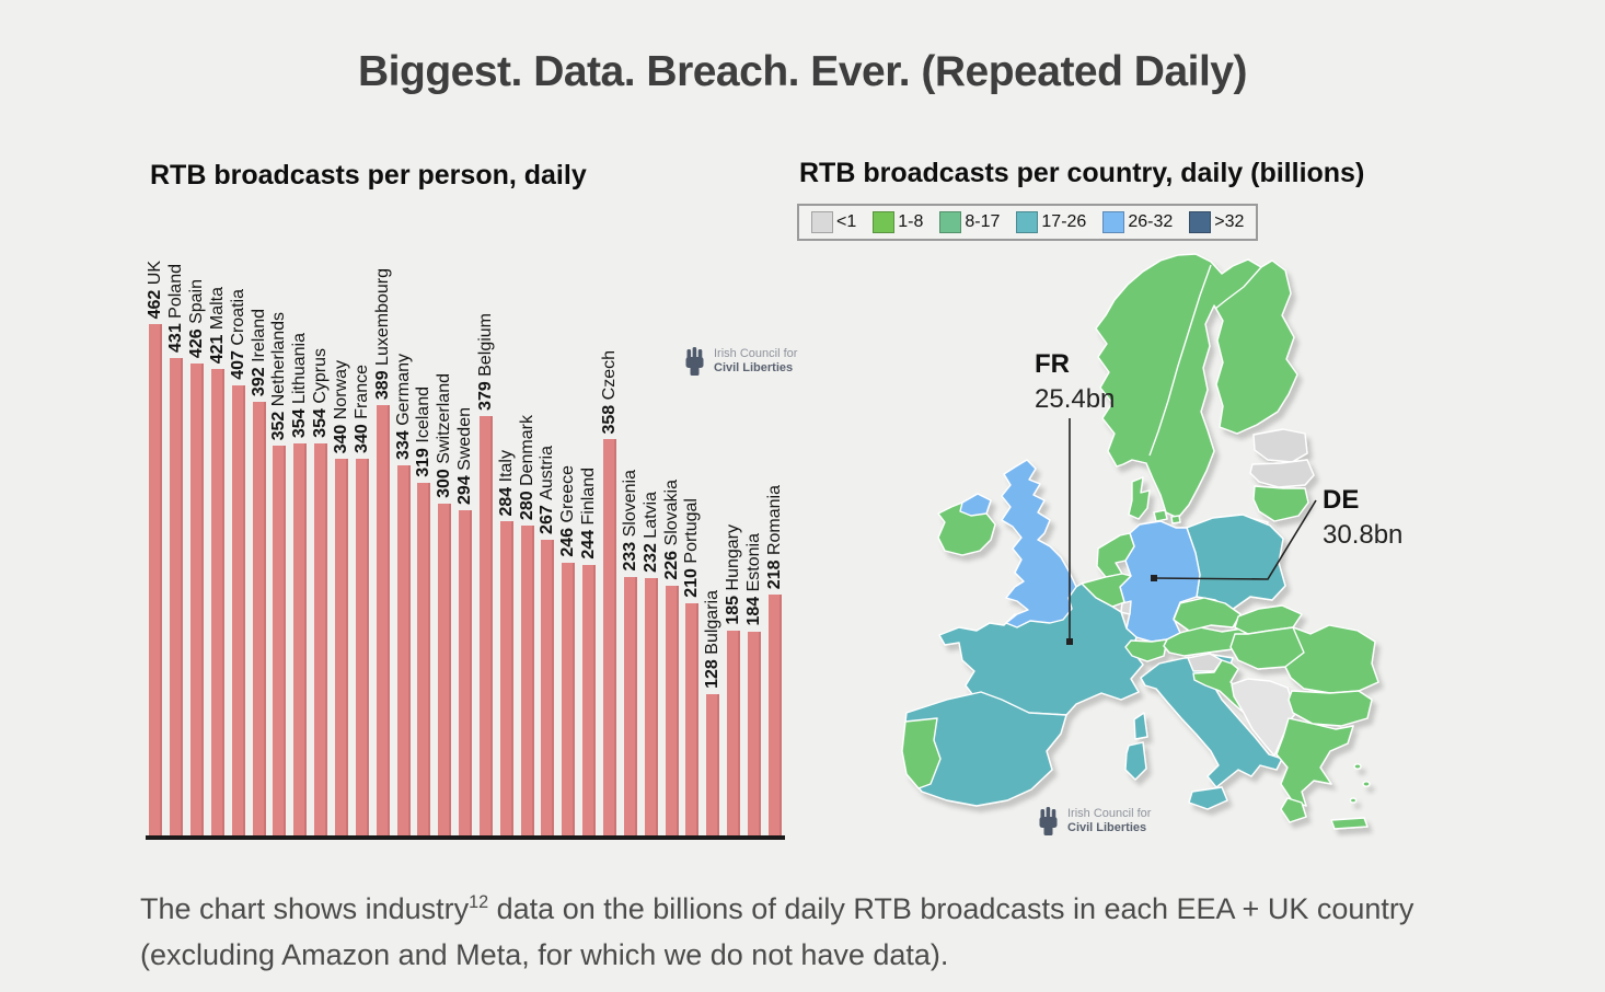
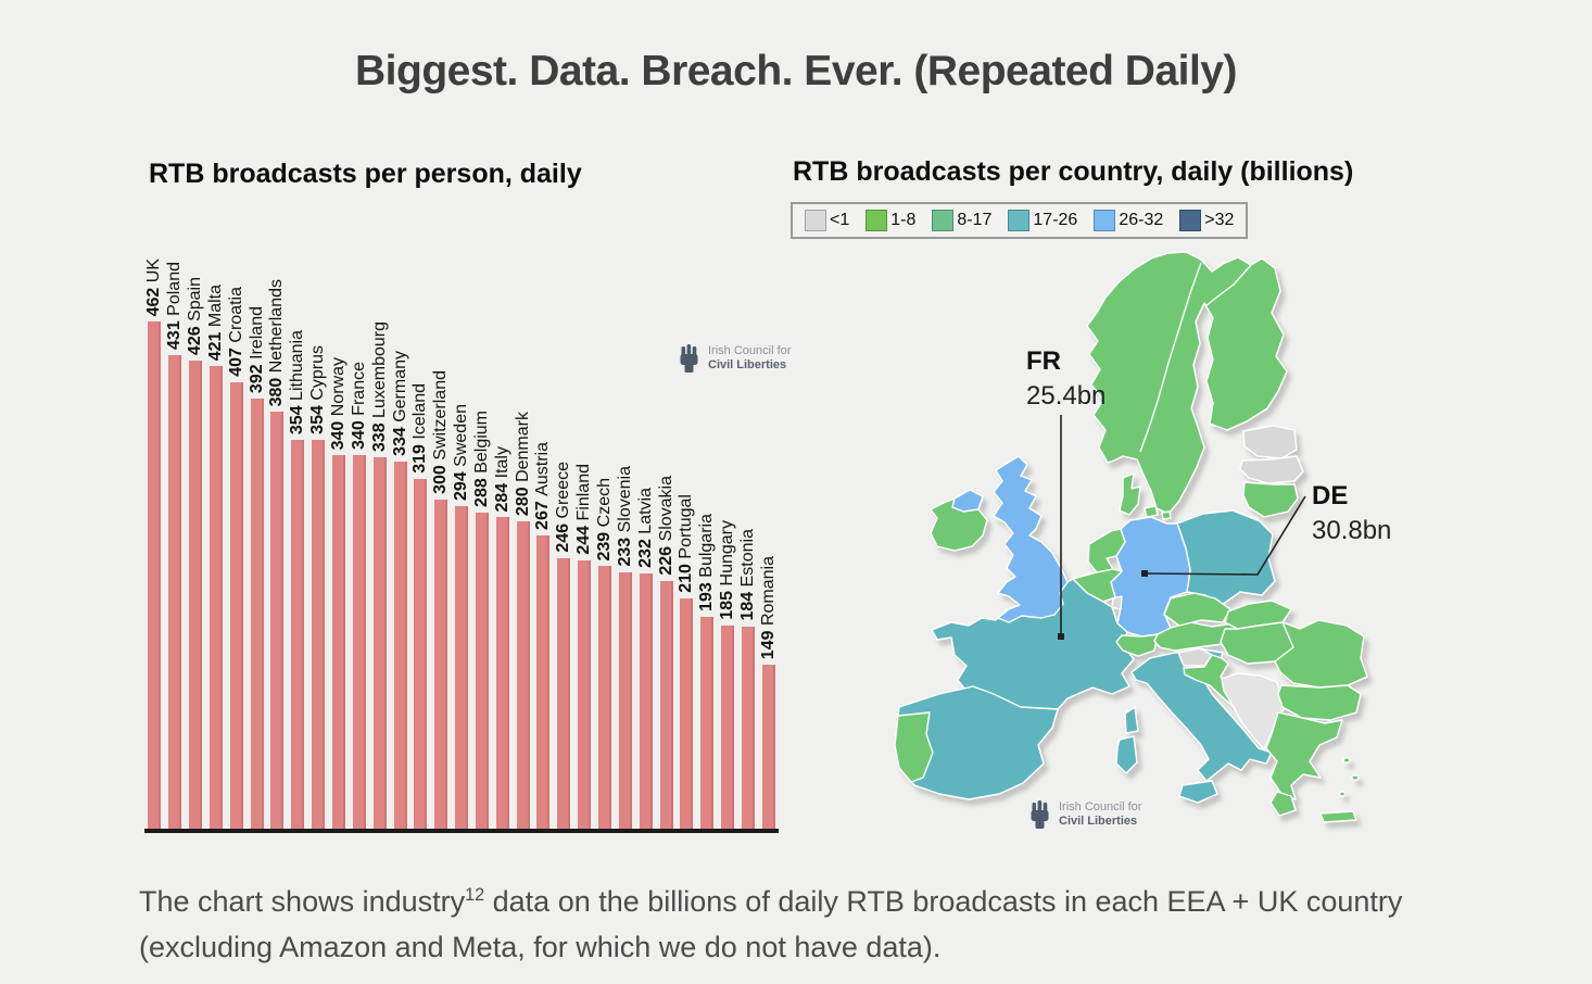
RTB broadcasts per person, daily/Netherlands: 352 -> 380
RTB broadcasts per person, daily/Luxembourg: 389 -> 338
RTB broadcasts per person, daily/Belgium: 379 -> 288
RTB broadcasts per person, daily/Czech: 358 -> 239
RTB broadcasts per person, daily/Bulgaria: 128 -> 193
RTB broadcasts per person, daily/Romania: 218 -> 149
